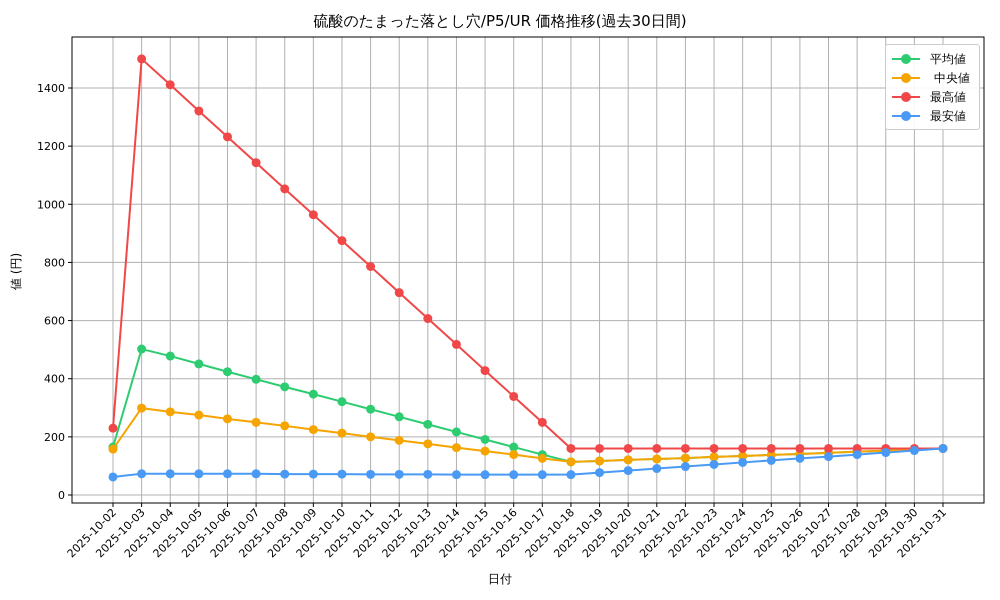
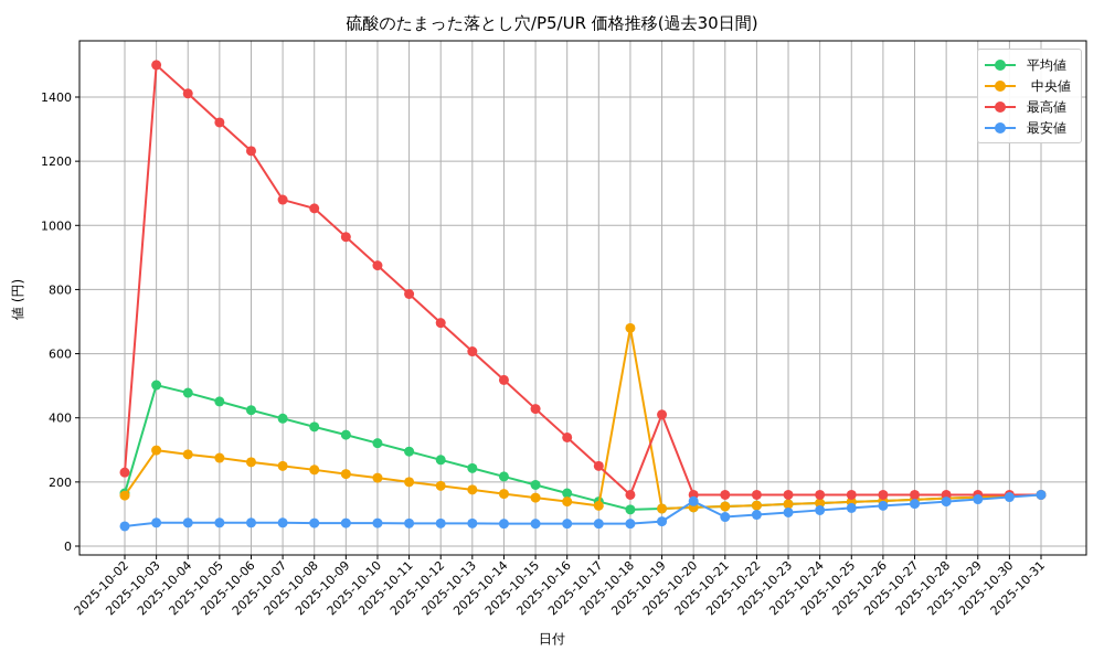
最高値/2025-10-07: 1140 -> 1080
中央値/2025-10-18: 110 -> 680
最高値/2025-10-19: 160 -> 410
最安値/2025-10-20: 80 -> 140
